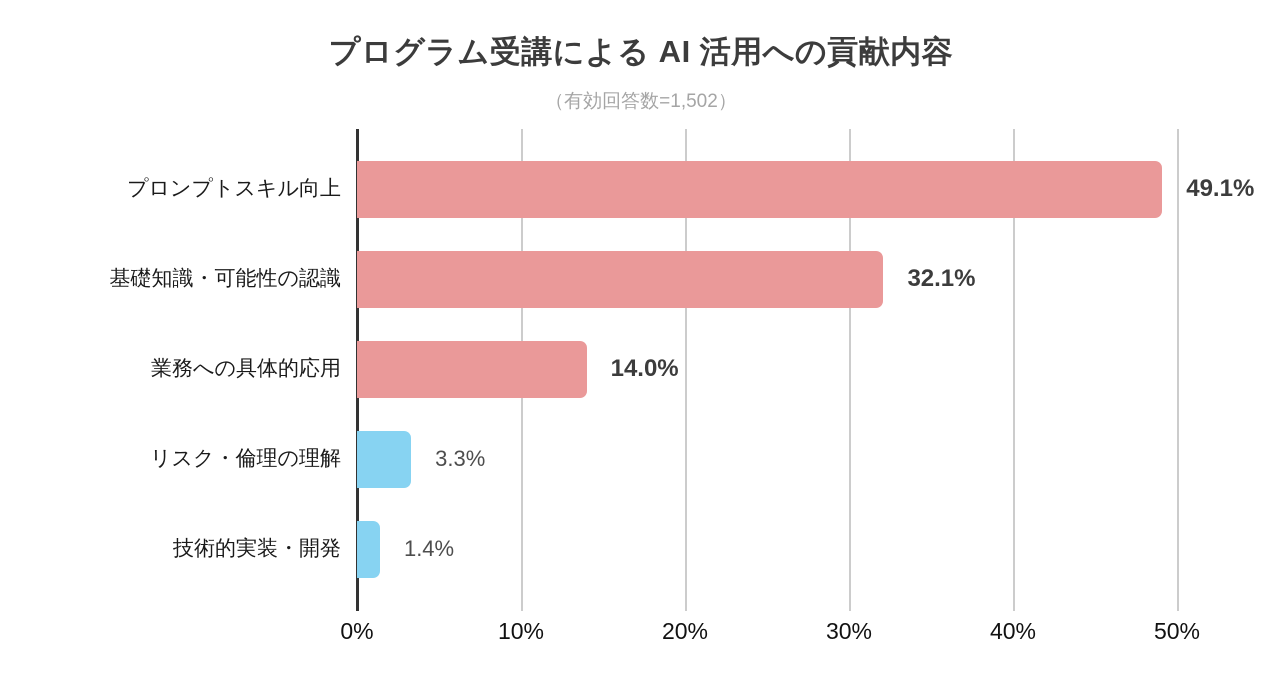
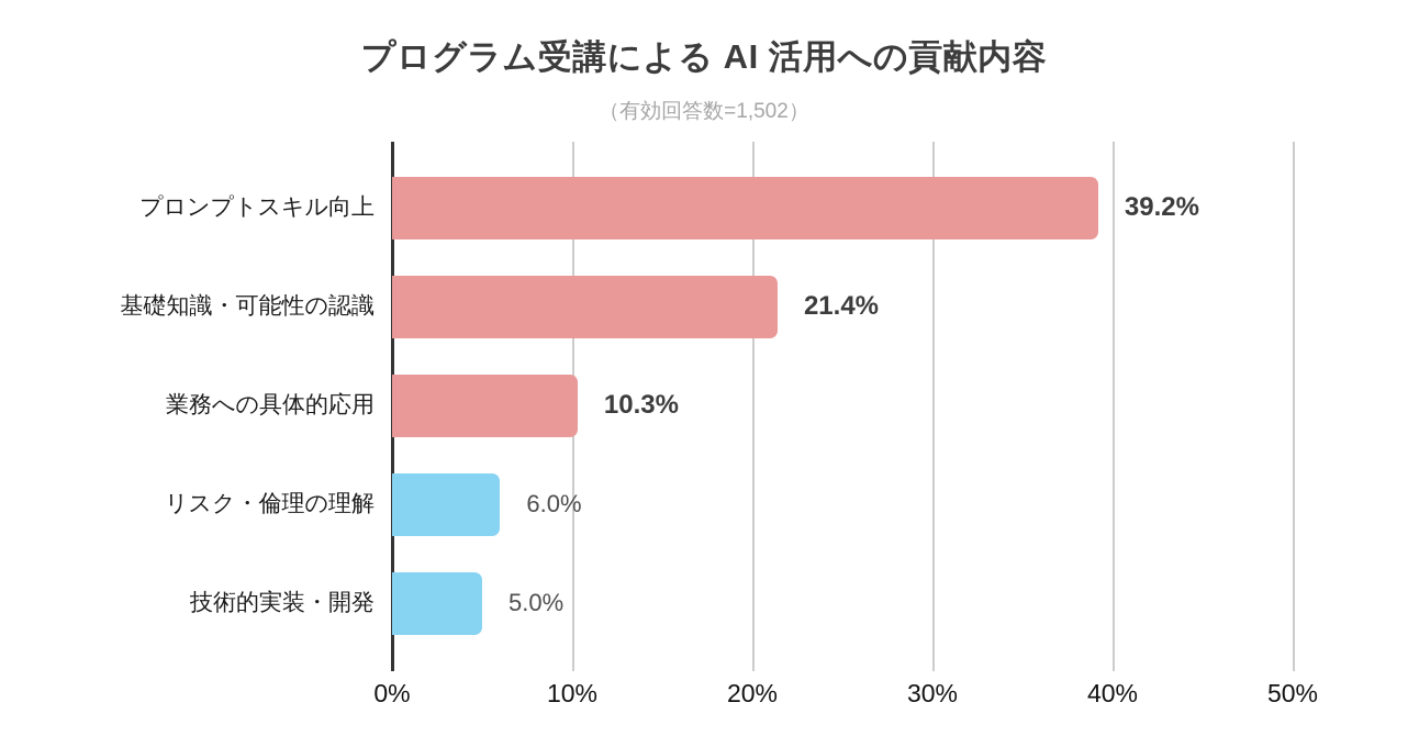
プロンプトスキル向上: 49.1% -> 39.2%
基礎知識・可能性の認識: 32.1% -> 21.4%
業務への具体的応用: 14.0% -> 10.3%
リスク・倫理の理解: 3.3% -> 6.0%
技術的実装・開発: 1.4% -> 5.0%
